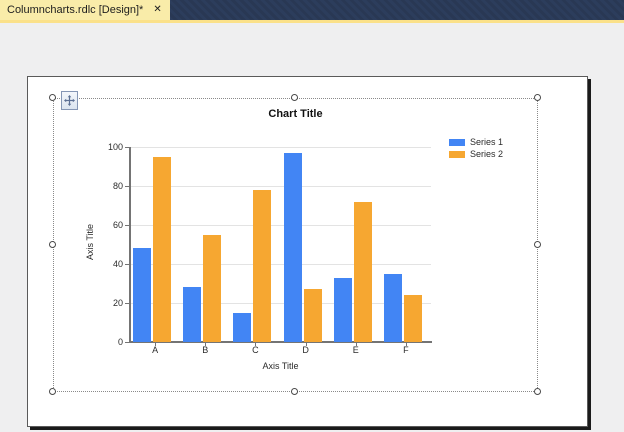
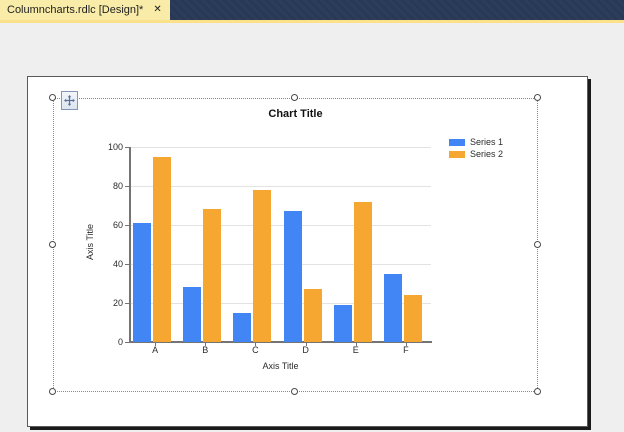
Series 1/A: 48 -> 61
Series 2/B: 55 -> 68
Series 1/D: 97 -> 67
Series 1/E: 33 -> 19
